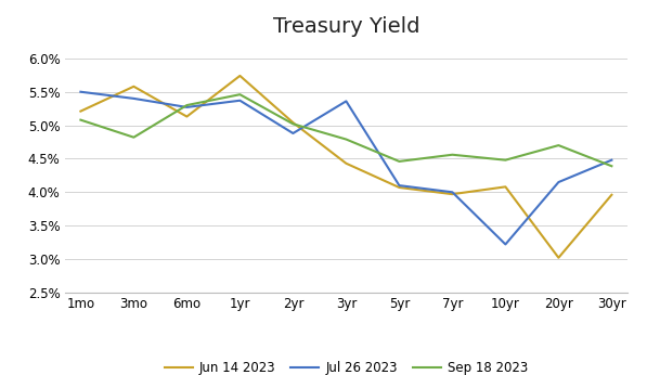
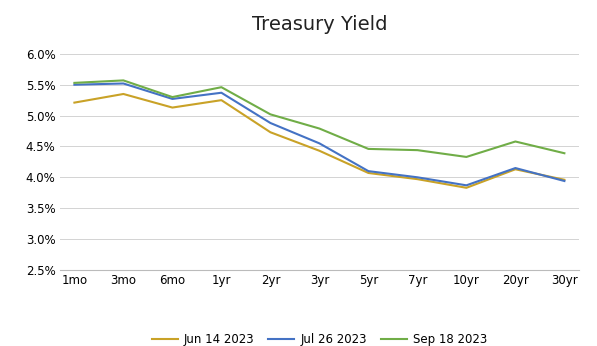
Sep 18 2023/1mo: 5.08% -> 5.53%
Jun 14 2023/3mo: 5.58% -> 5.35%
Jul 26 2023/3mo: 5.40% -> 5.52%
Sep 18 2023/3mo: 4.82% -> 5.57%
Jun 14 2023/1yr: 5.74% -> 5.25%
Jun 14 2023/2yr: 5.04% -> 4.73%
Jul 26 2023/3yr: 5.36% -> 4.55%
Sep 18 2023/7yr: 4.56% -> 4.44%
Jun 14 2023/10yr: 4.08% -> 3.83%
Jul 26 2023/10yr: 3.22% -> 3.87%
Sep 18 2023/10yr: 4.48% -> 4.33%
Jun 14 2023/20yr: 3.02% -> 4.13%
Sep 18 2023/20yr: 4.70% -> 4.58%
Jul 26 2023/30yr: 4.48% -> 3.94%
